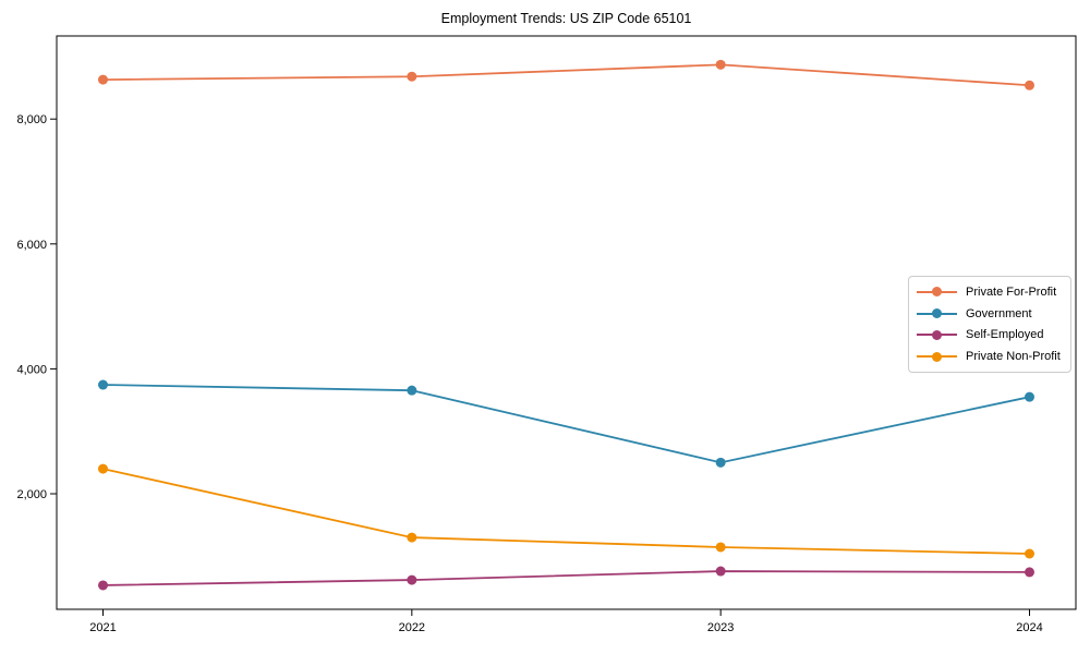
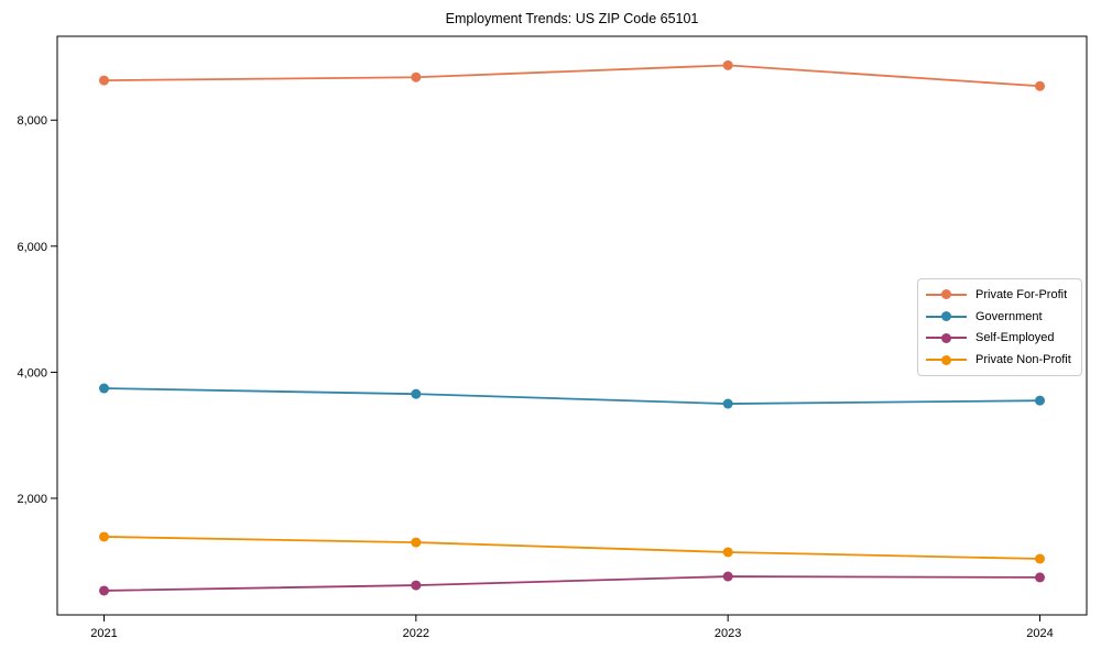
Private Non-Profit/2021: 2400 -> 1400
Government/2023: 2500 -> 3500
